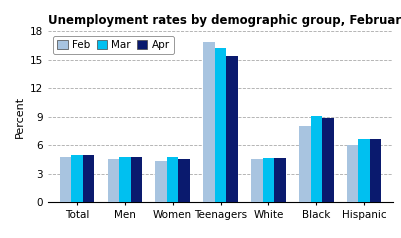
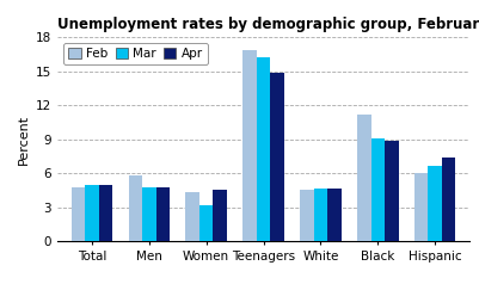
Feb/Men: 4.5 -> 5.8
Mar/Women: 4.8 -> 3.2
Apr/Teenagers: 15.4 -> 14.8
Feb/Black: 8.0 -> 11.2
Apr/Hispanic: 6.7 -> 7.4
